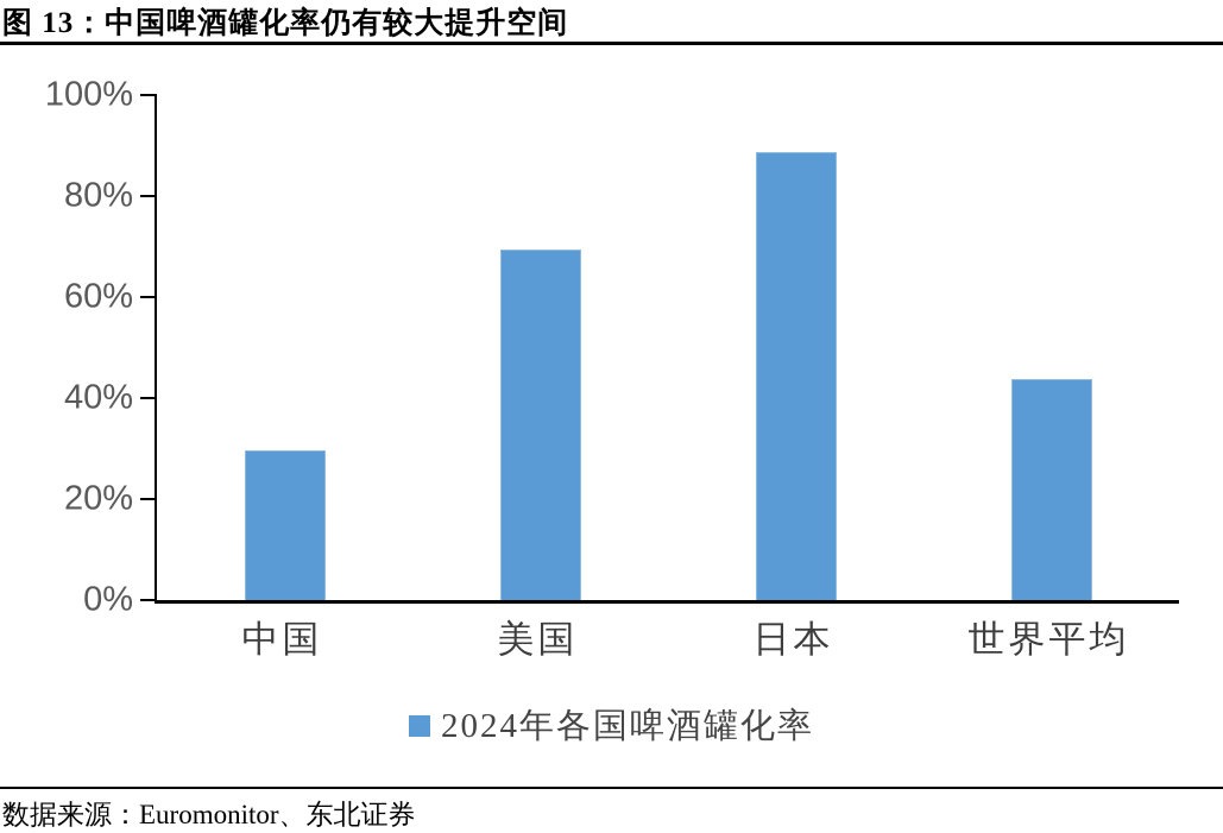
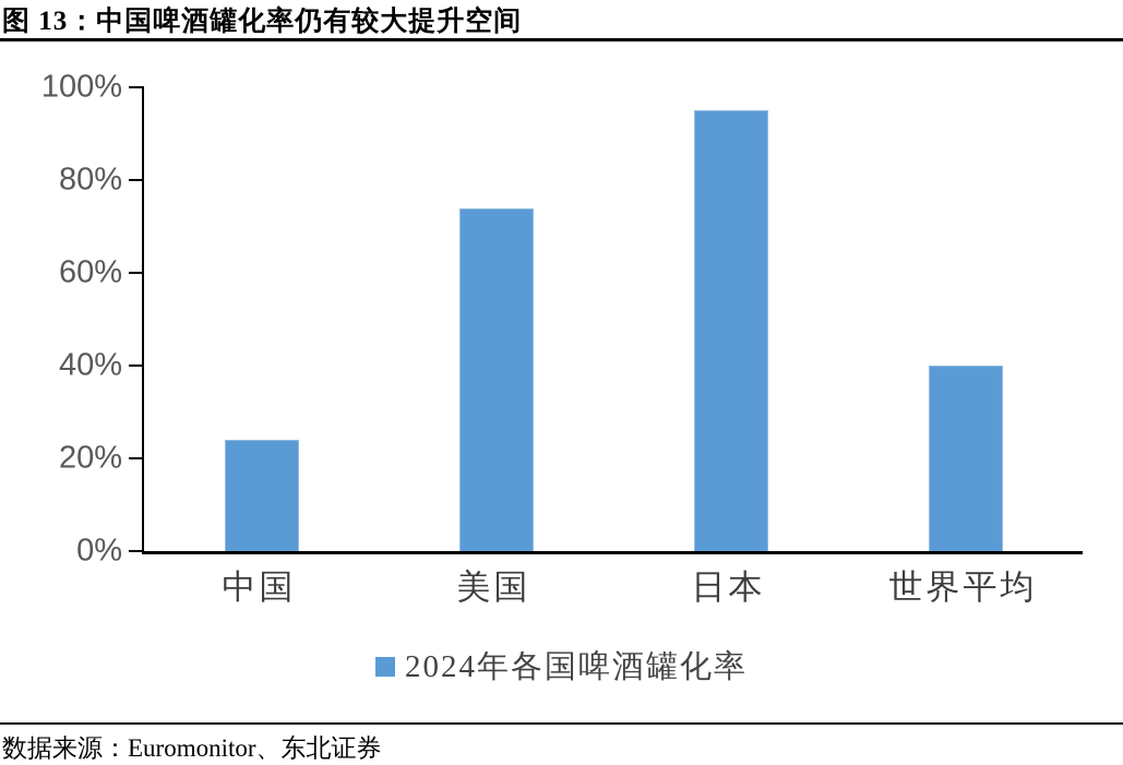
中国: 30% -> 24%
美国: 69% -> 74%
日本: 89% -> 95%
世界平均: 44% -> 40%
